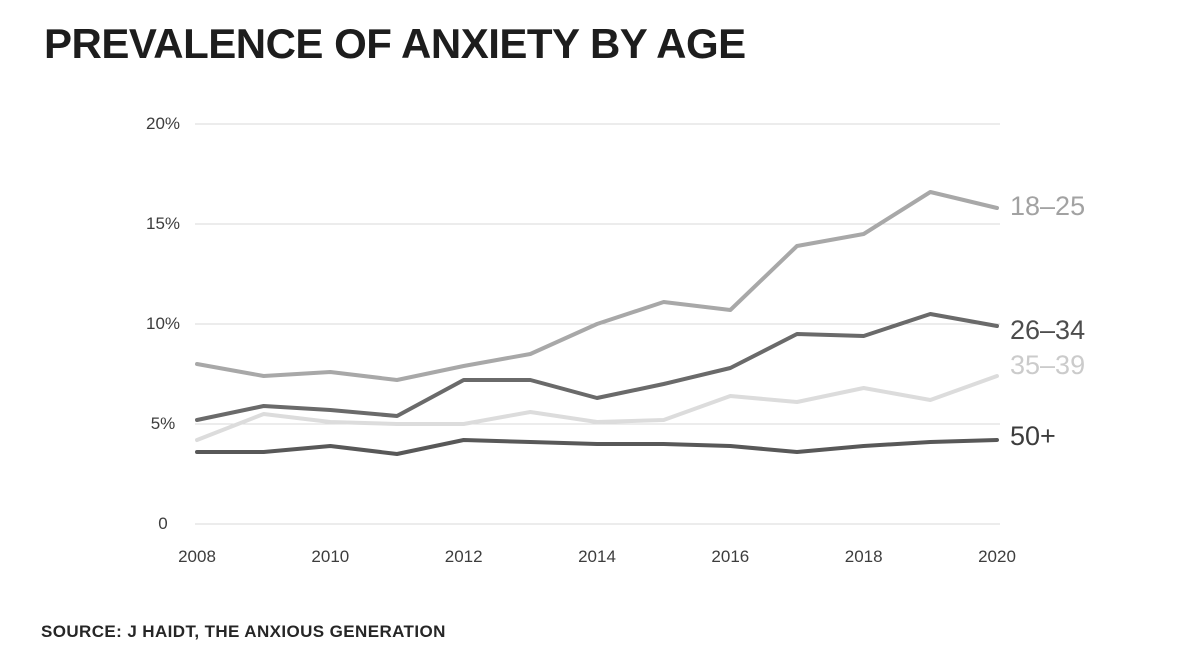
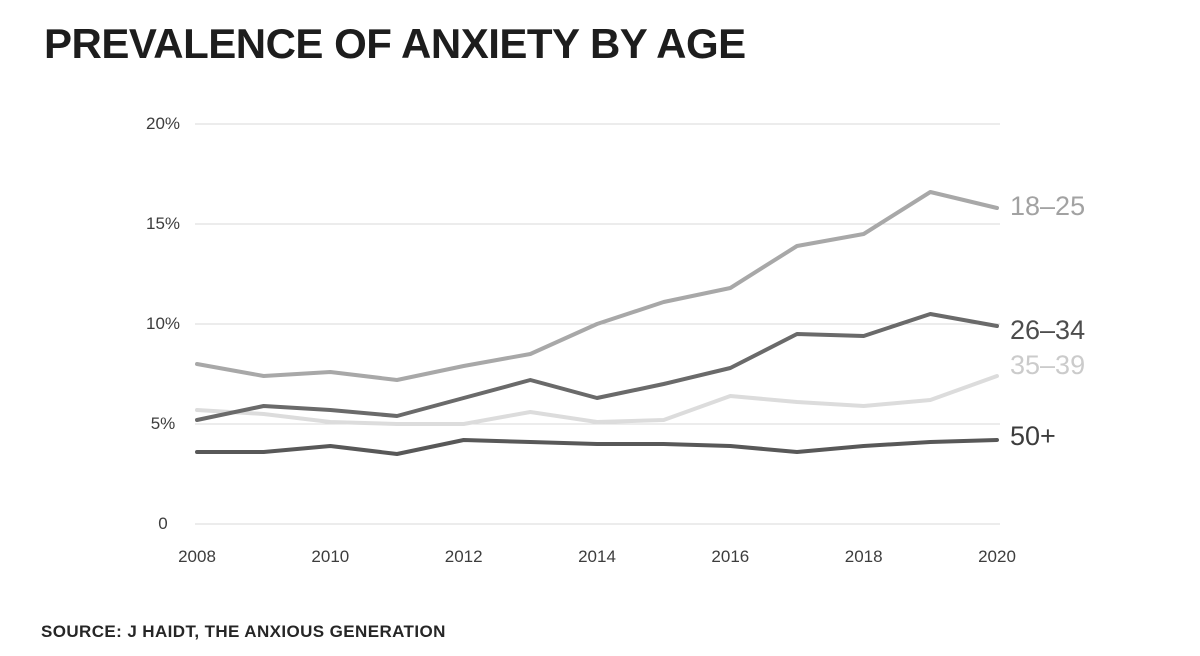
35–39/2008: 4.2% -> 5.7%
26–34/2012: 7.2% -> 6.3%
18–25/2016: 10.7% -> 11.8%
35–39/2018: 6.8% -> 5.9%
